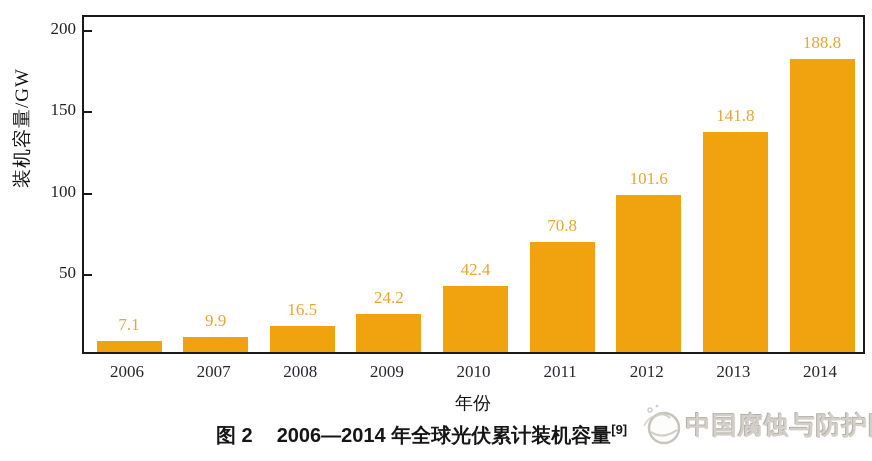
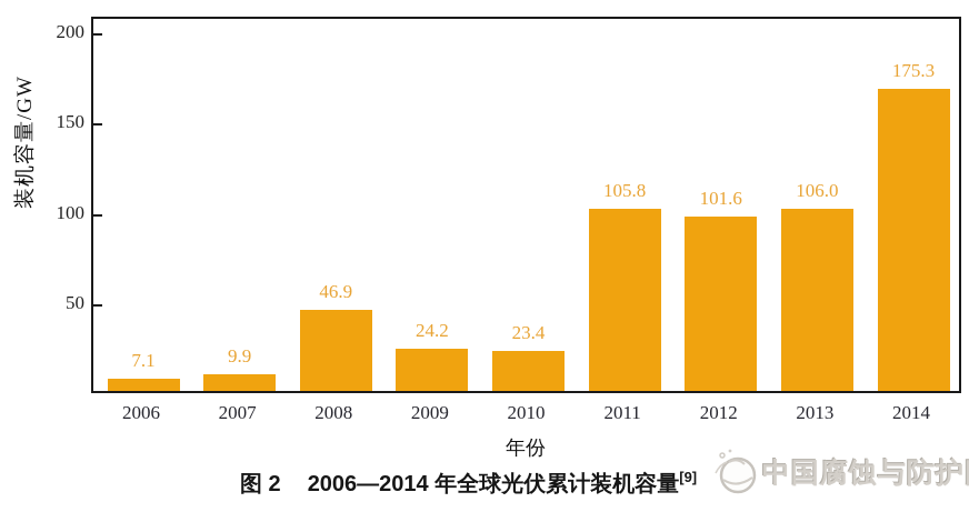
2008: 16.5 -> 46.9
2010: 42.4 -> 23.4
2011: 70.8 -> 105.8
2013: 141.8 -> 106.0
2014: 188.8 -> 175.3
